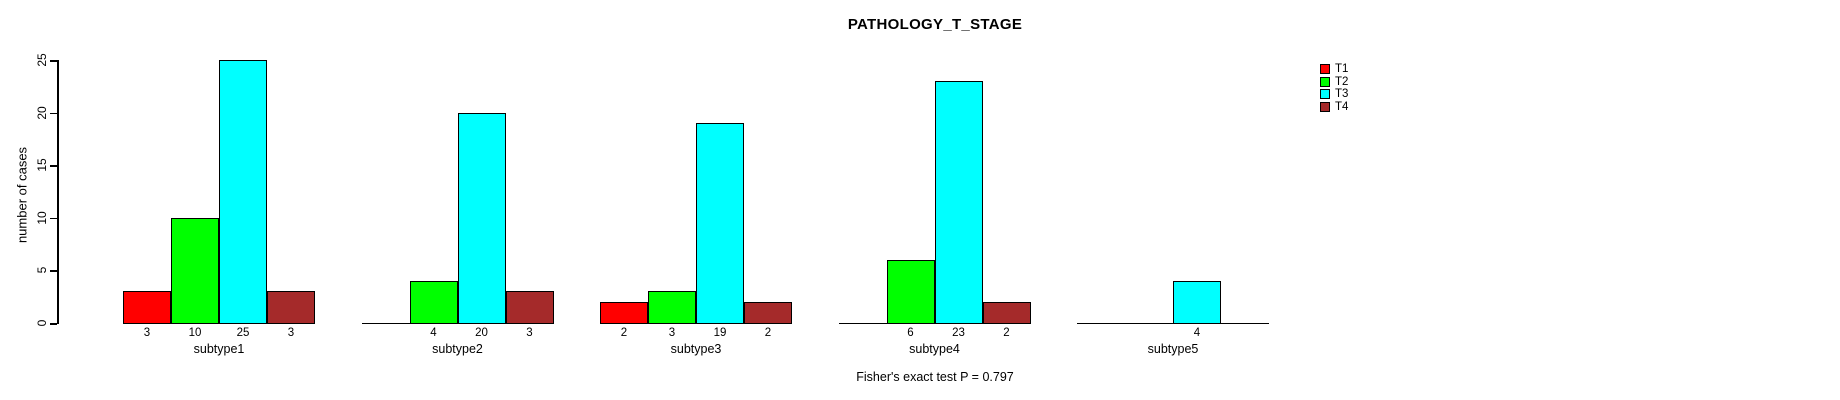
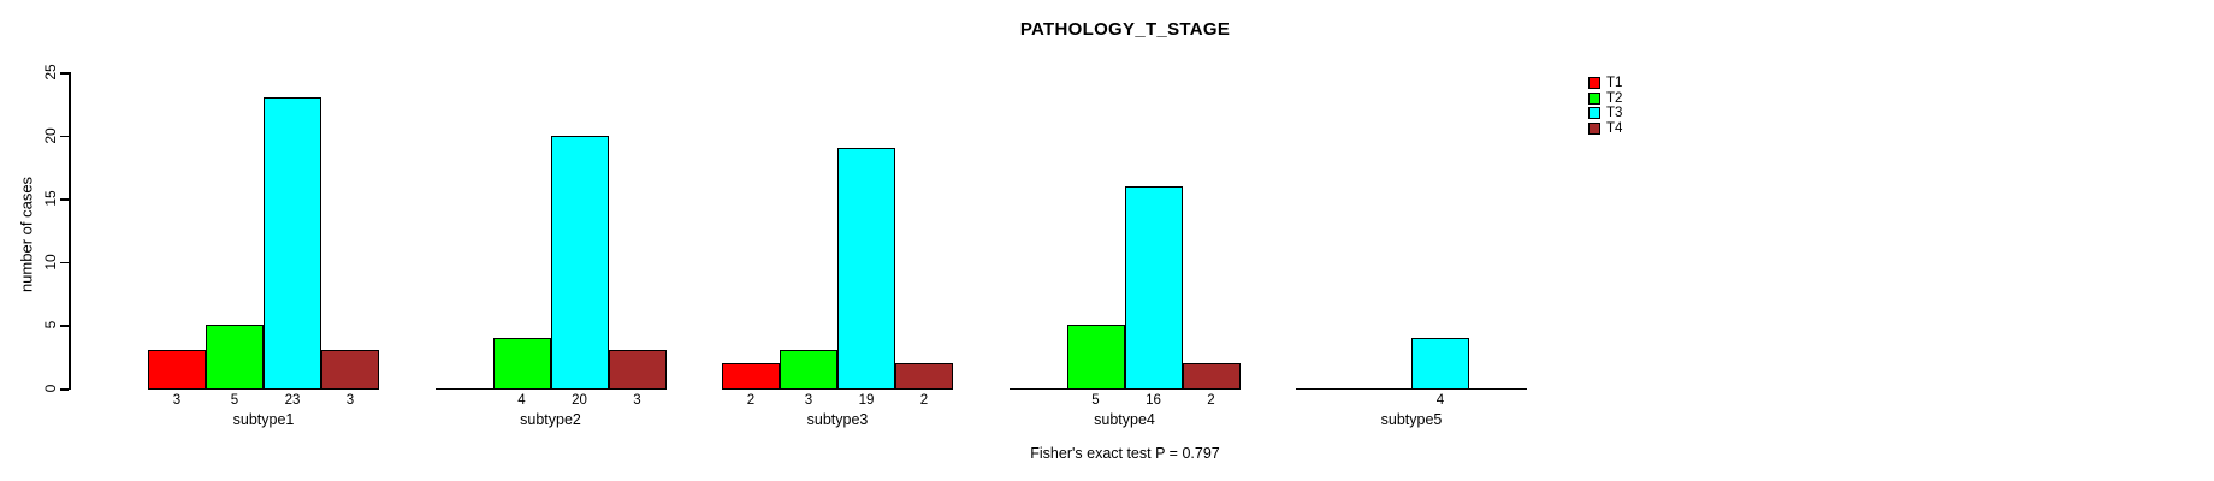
T2/subtype1: 10 -> 5
T3/subtype1: 25 -> 23
T2/subtype4: 6 -> 5
T3/subtype4: 23 -> 16
